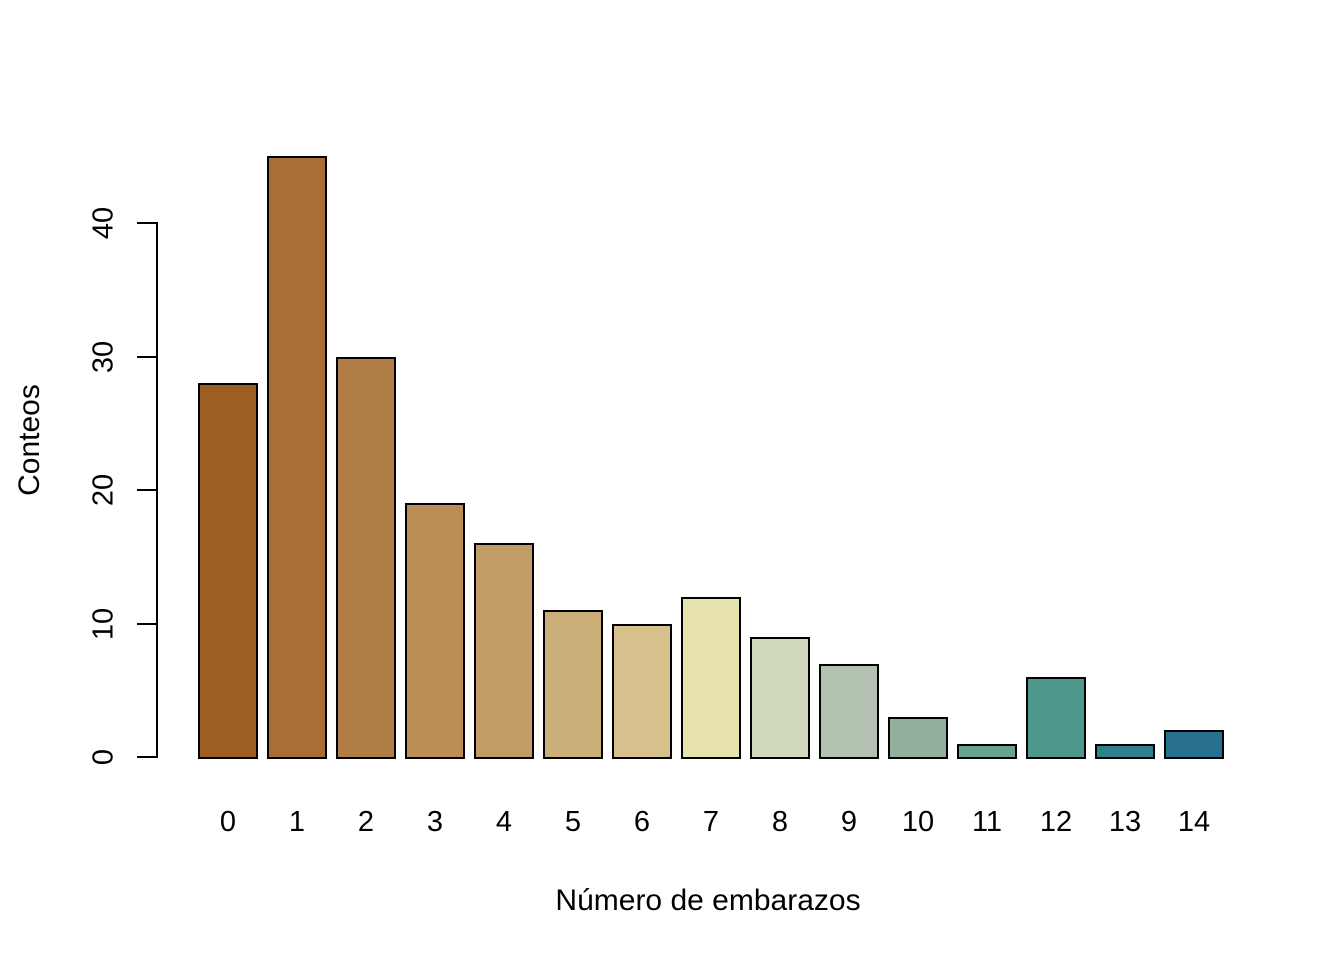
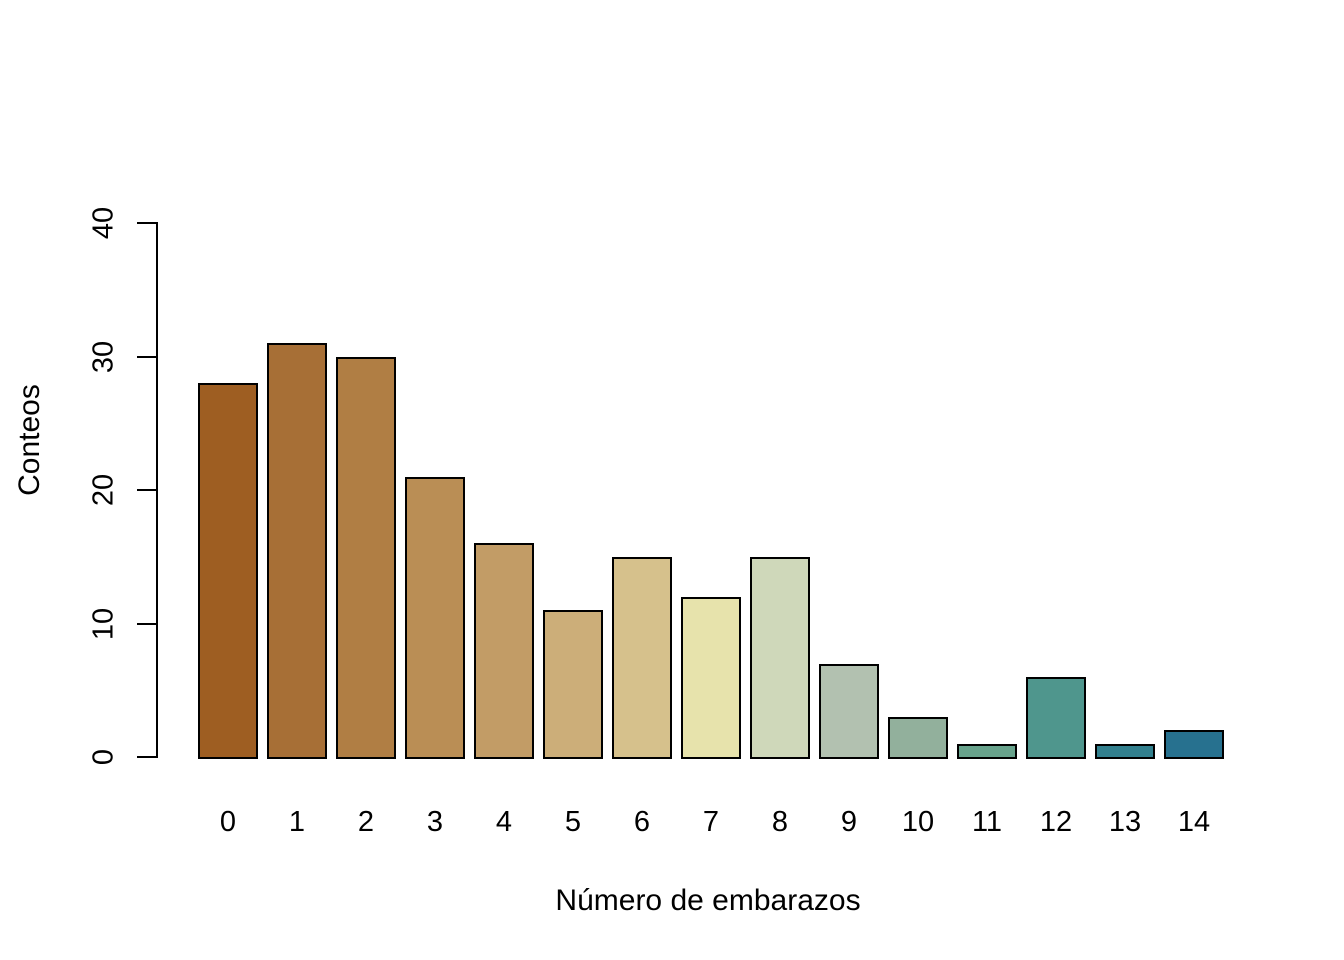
1: 45 -> 31
3: 19 -> 21
6: 10 -> 15
8: 9 -> 15
